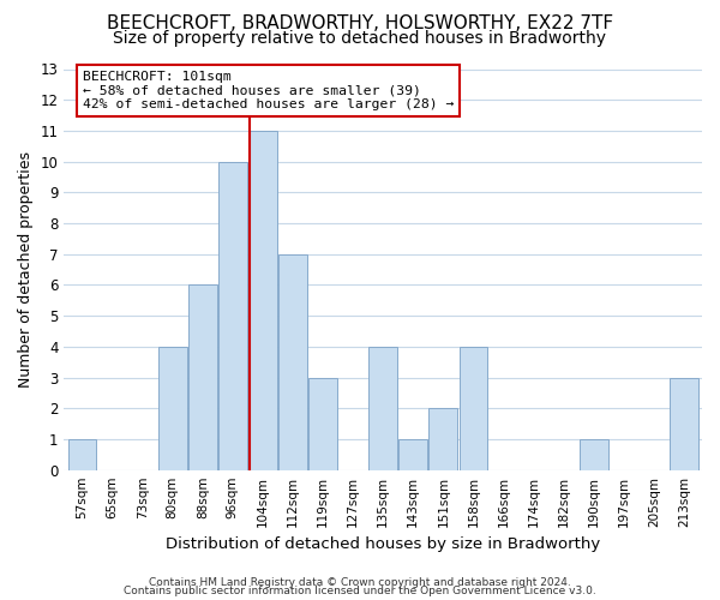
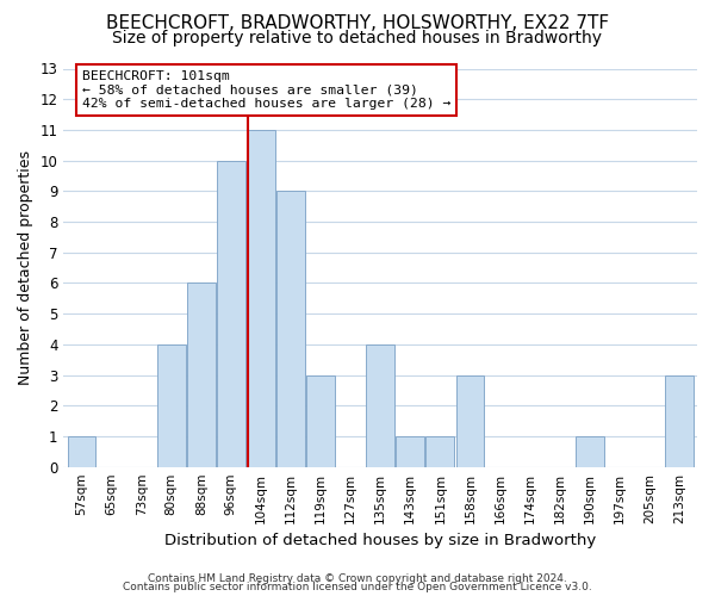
112sqm: 7 -> 9
151sqm: 2 -> 1
158sqm: 4 -> 3
